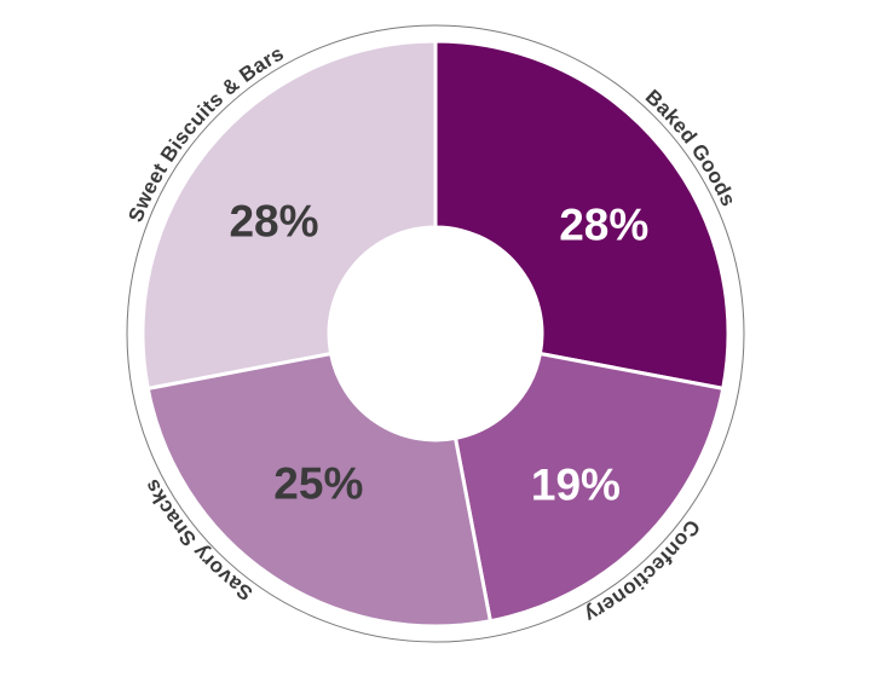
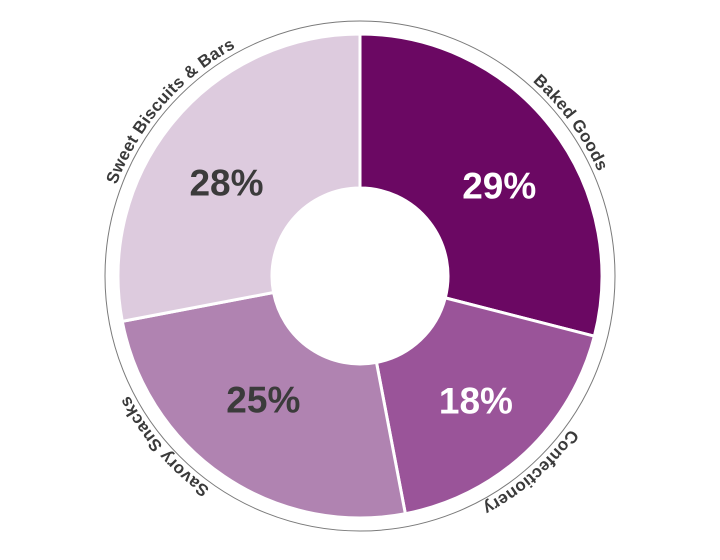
Baked Goods: 28% -> 29%
Confectionery: 19% -> 18%
